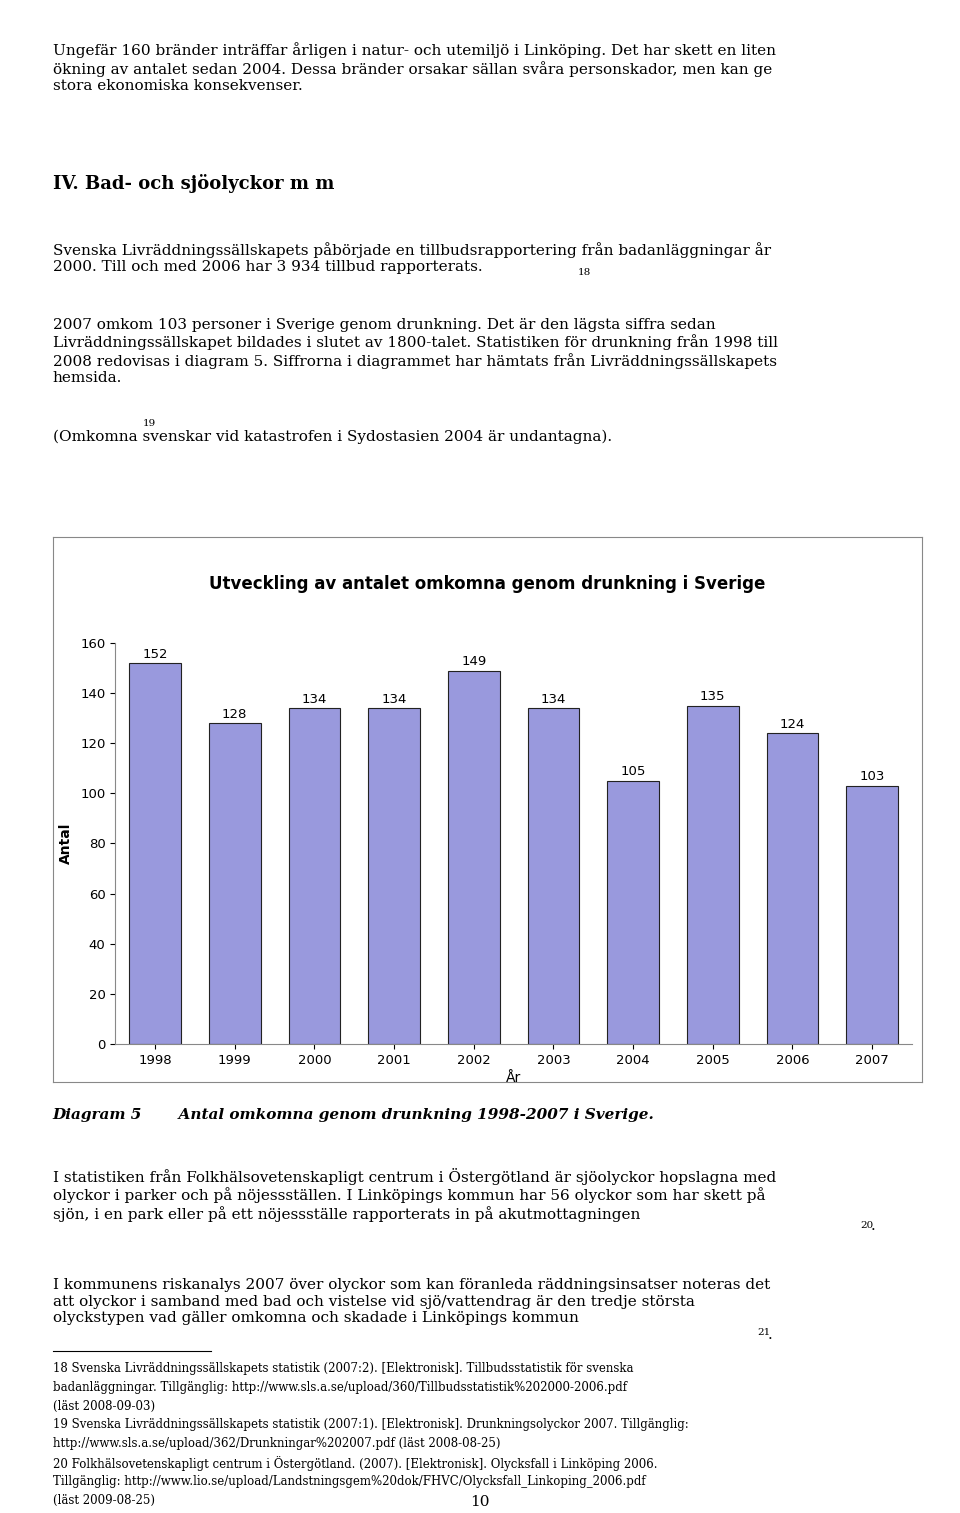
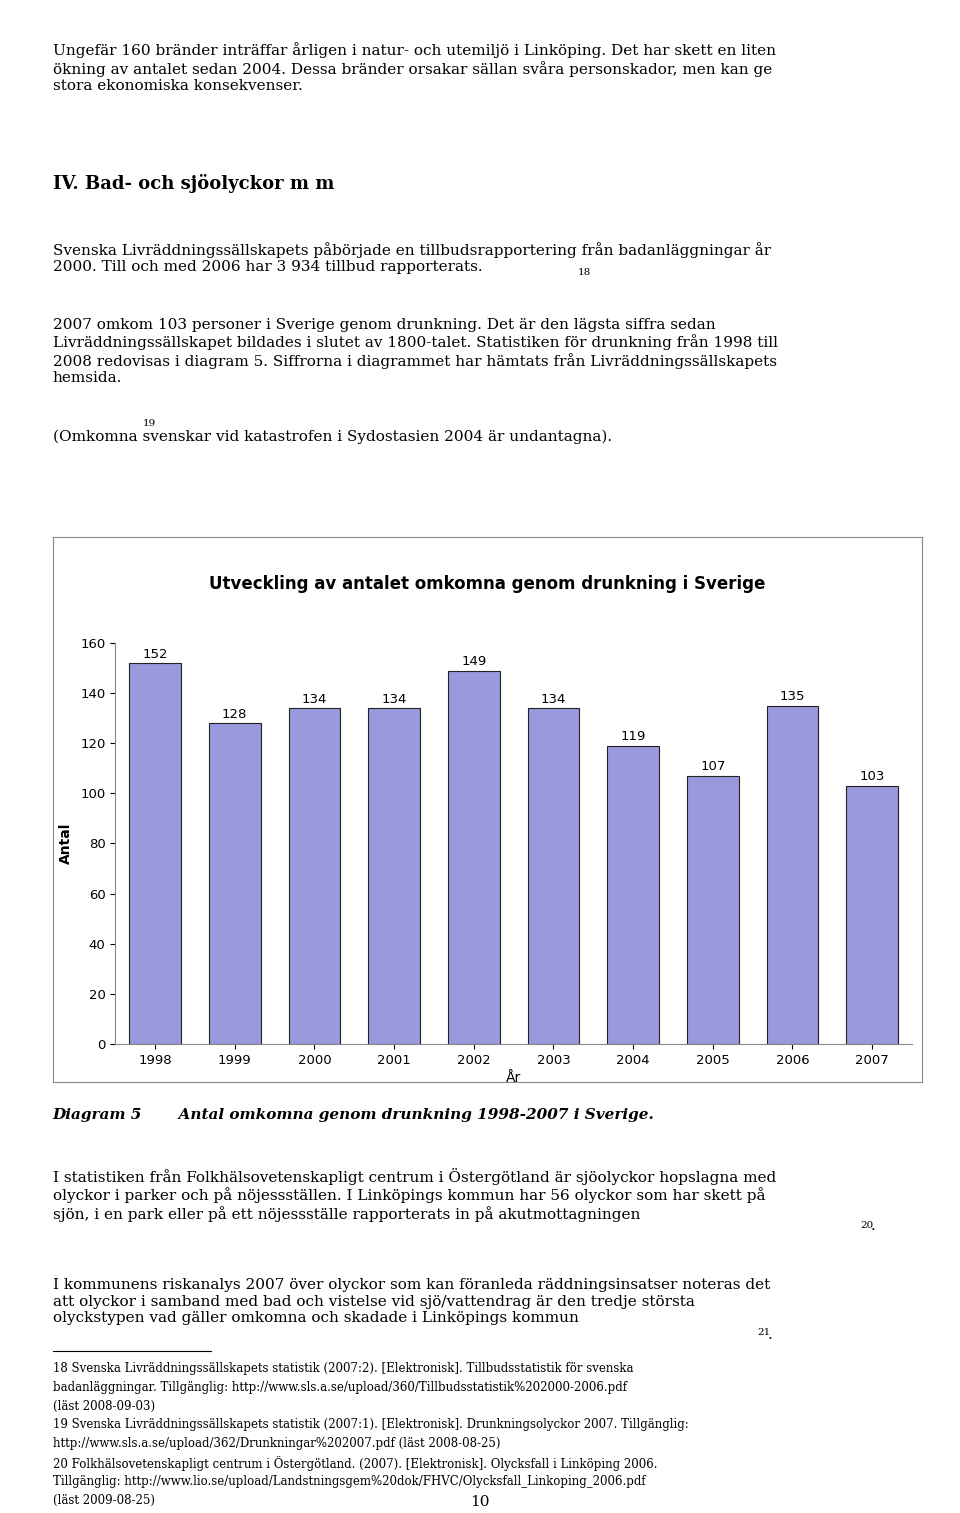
2004: 105 -> 119
2005: 135 -> 107
2006: 124 -> 135
